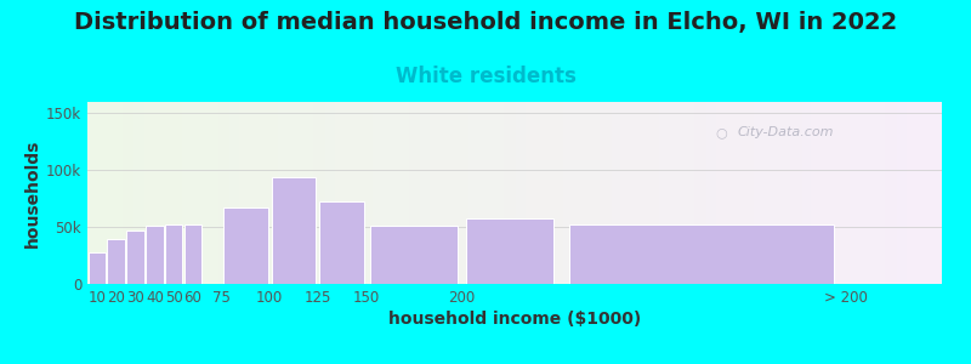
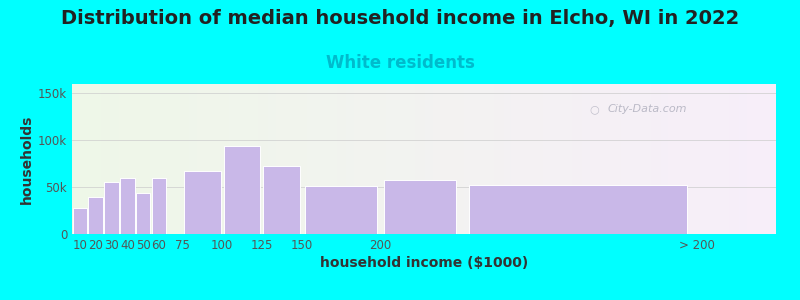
30: 47k -> 56k
40: 51k -> 60k
50: 52k -> 44k
60: 52k -> 60k
